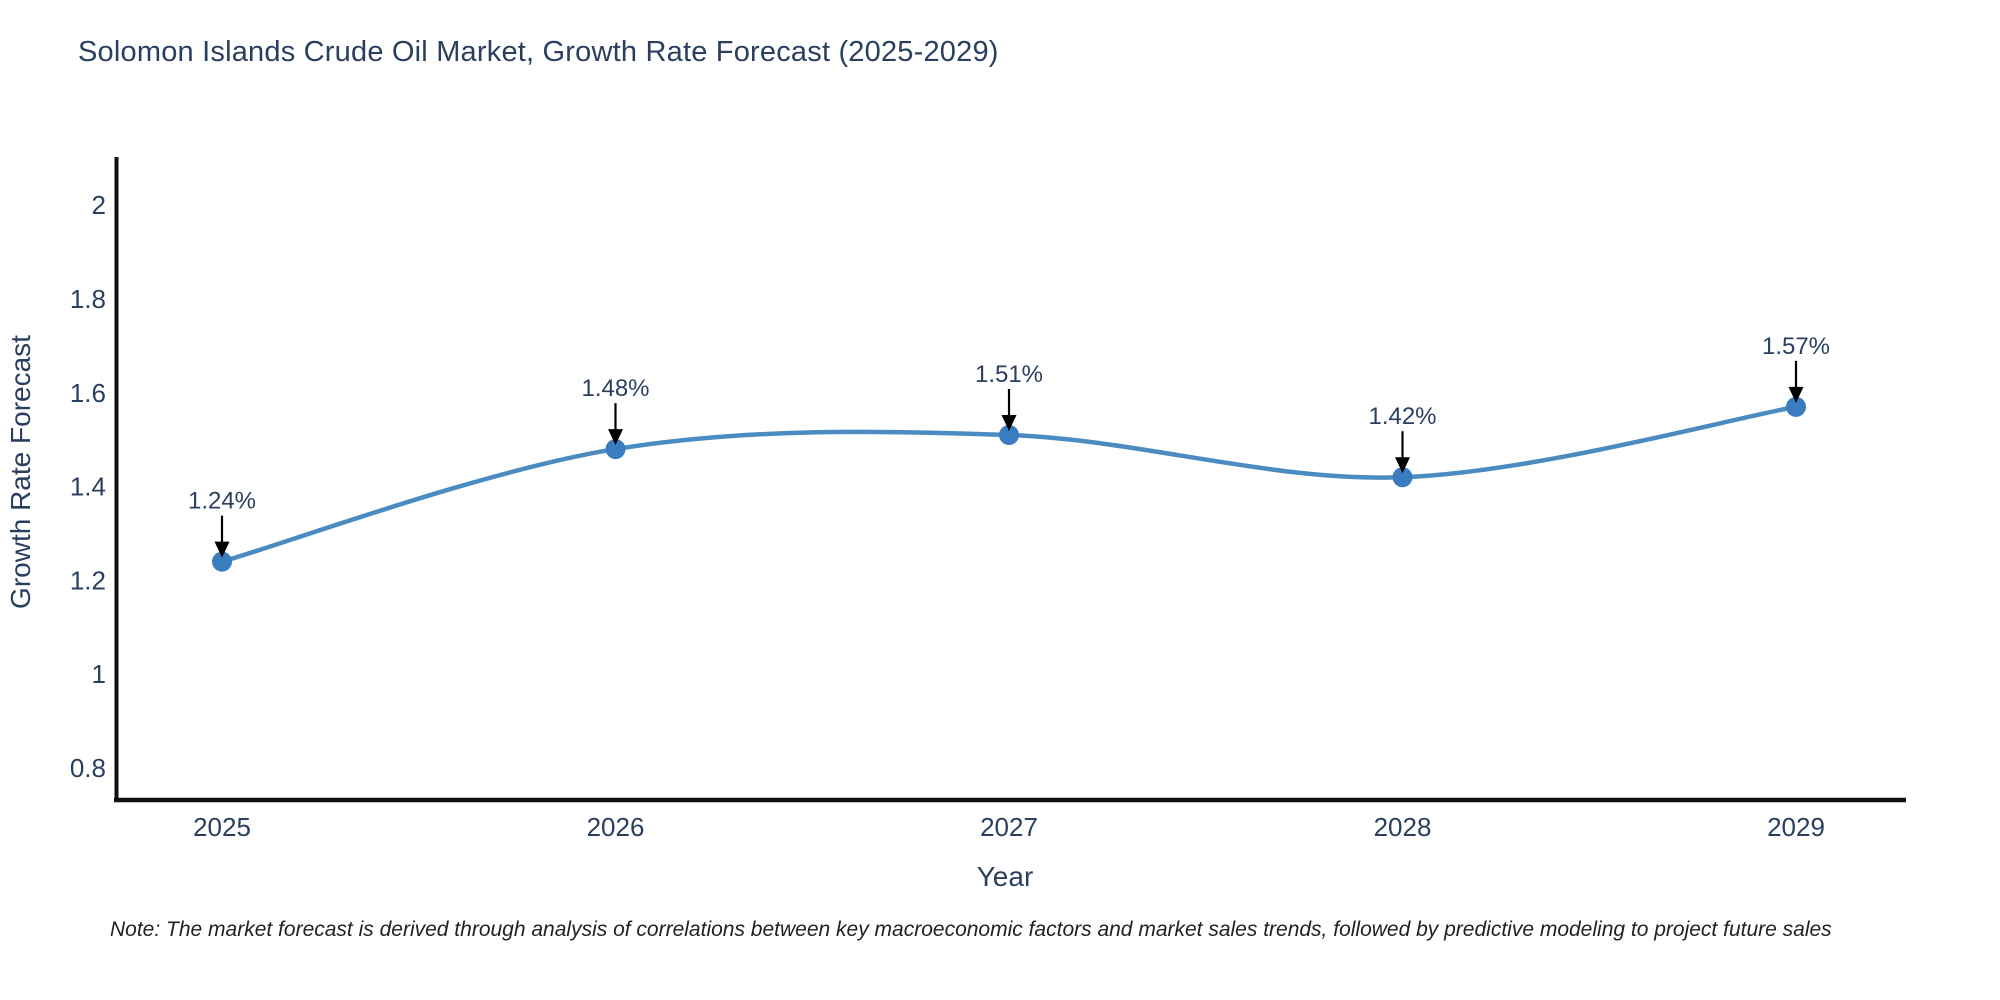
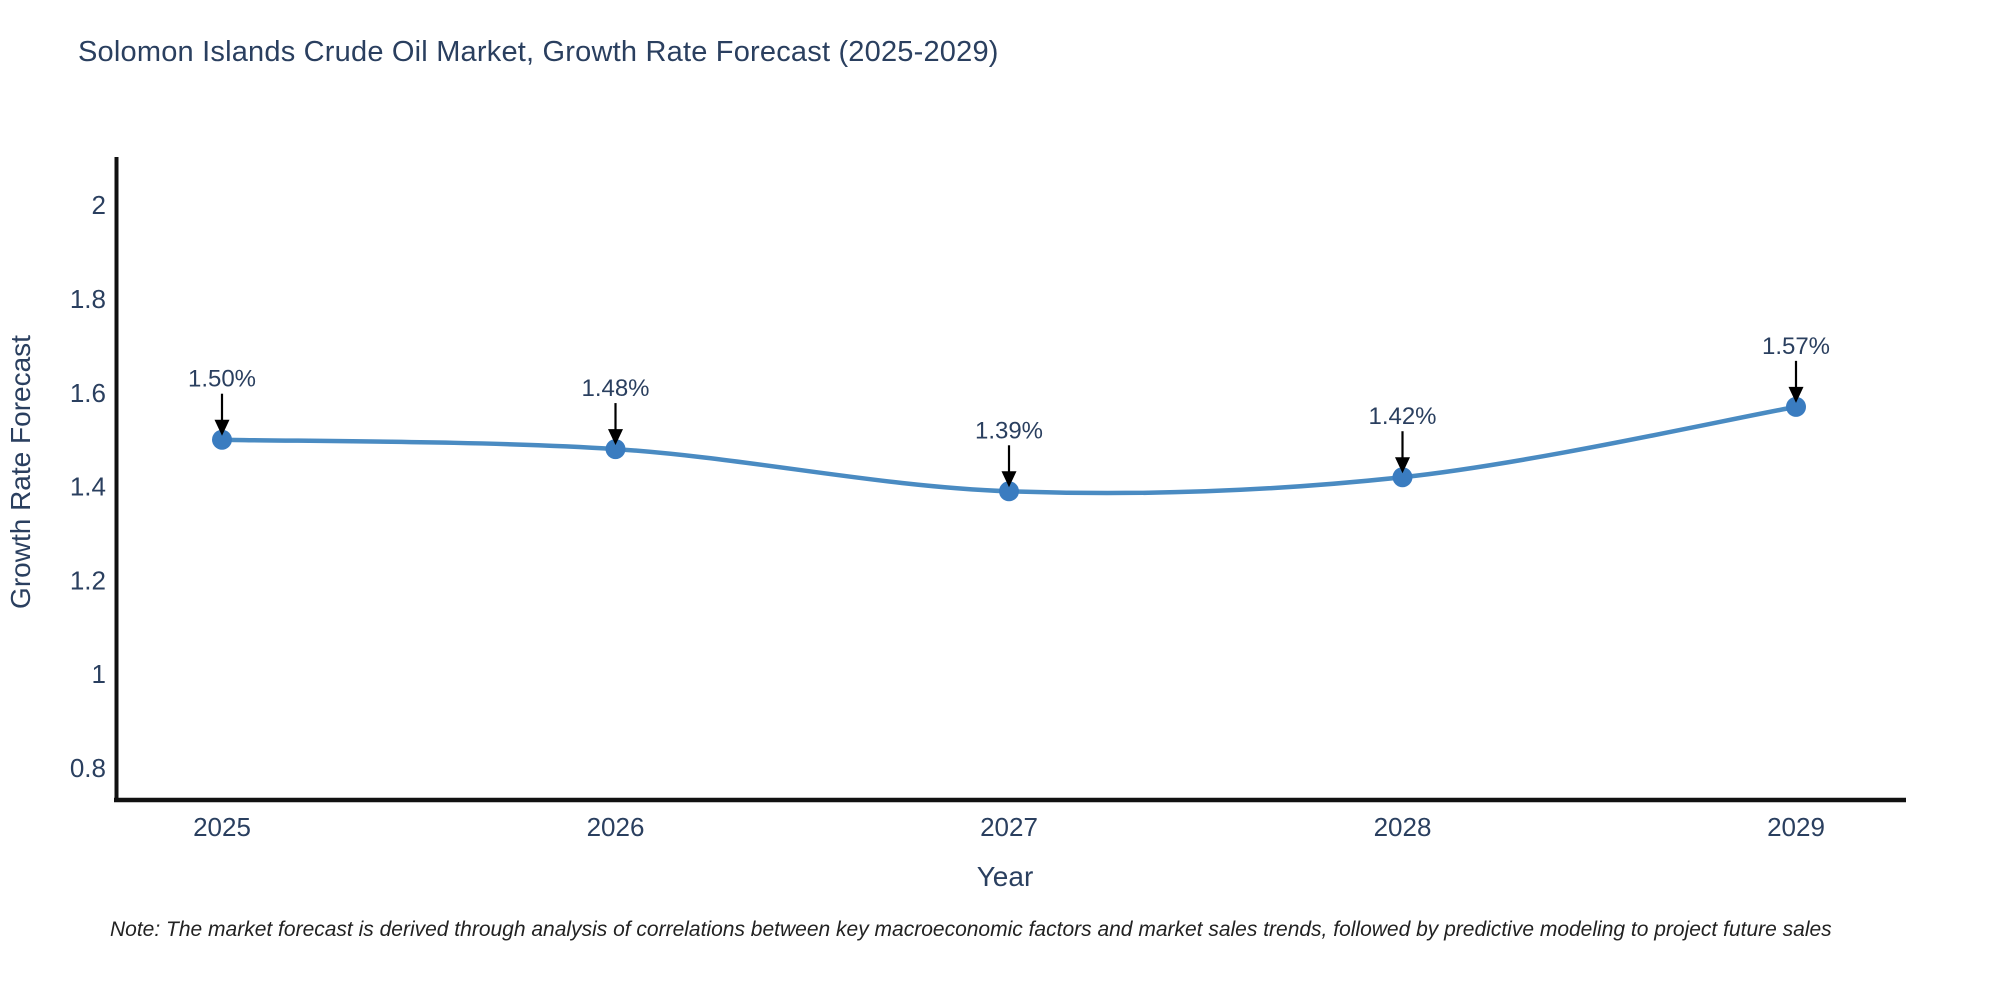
2025: 1.24% -> 1.50%
2027: 1.51% -> 1.39%
